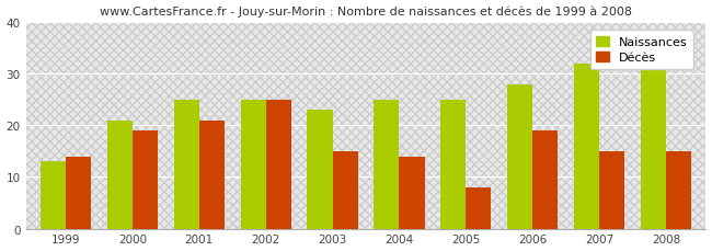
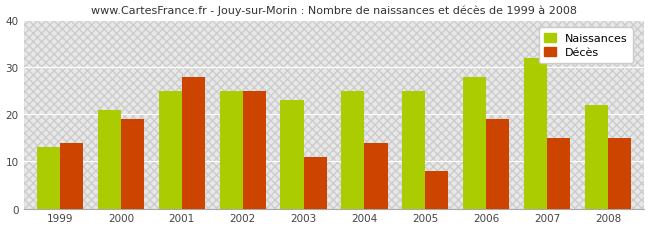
Décès/2001: 21 -> 28
Décès/2003: 15 -> 11
Naissances/2008: 31 -> 22
